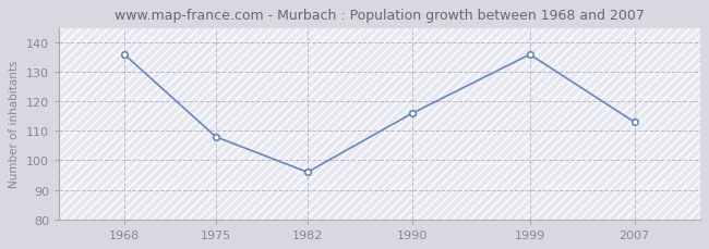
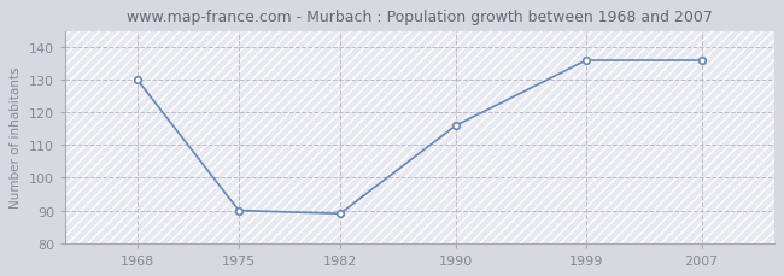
1968: 136 -> 130
1975: 108 -> 90
1982: 96 -> 89
2007: 113 -> 136
